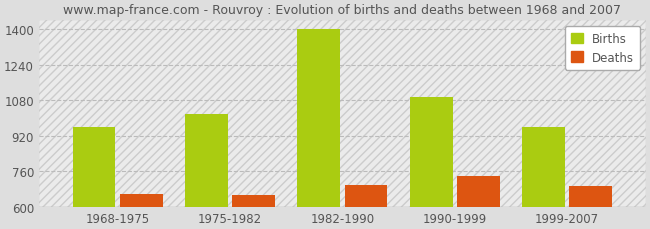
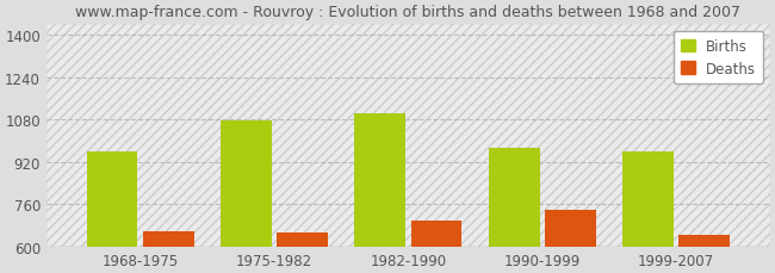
Births/1975-1982: 1020 -> 1075
Births/1982-1990: 1400 -> 1105
Births/1990-1999: 1095 -> 975
Deaths/1999-2007: 695 -> 645
